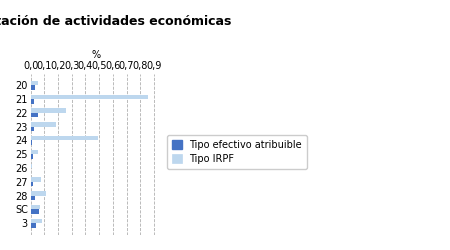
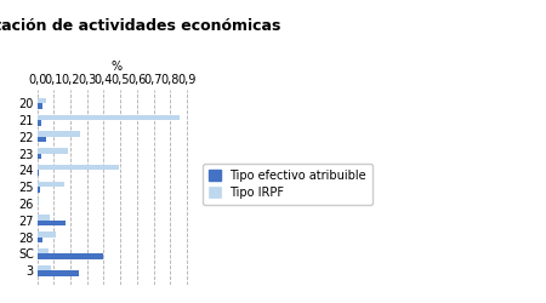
Tipo IRPF/25: 0,06 -> 0,16
Tipo efectivo atribuible/27: 0,02 -> 0,17
Tipo efectivo atribuible/SC: 0,06 -> 0,40
Tipo efectivo atribuible/3: 0,04 -> 0,25
